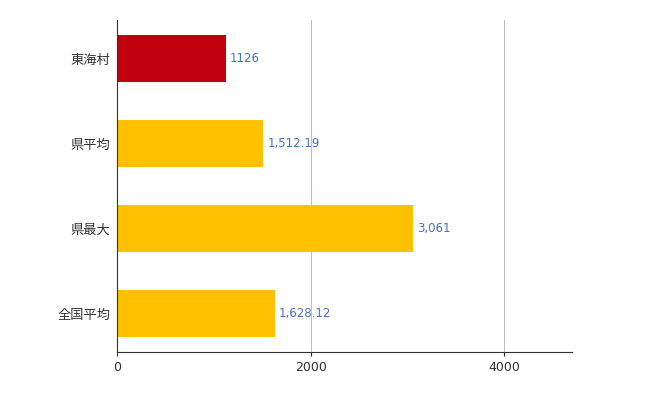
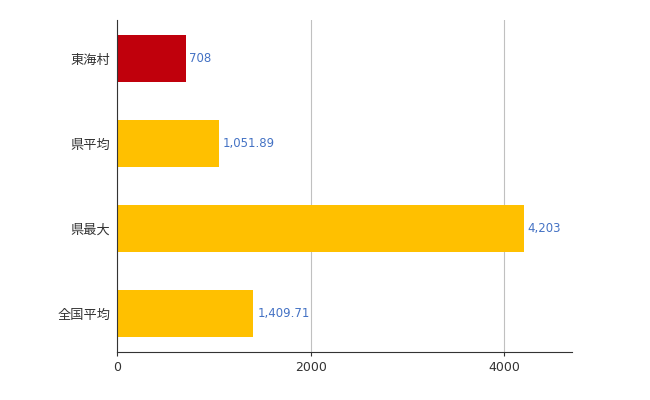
東海村: 1126 -> 708
県平均: 1,512.19 -> 1,051.89
県最大: 3,061 -> 4,203
全国平均: 1,628.12 -> 1,409.71
